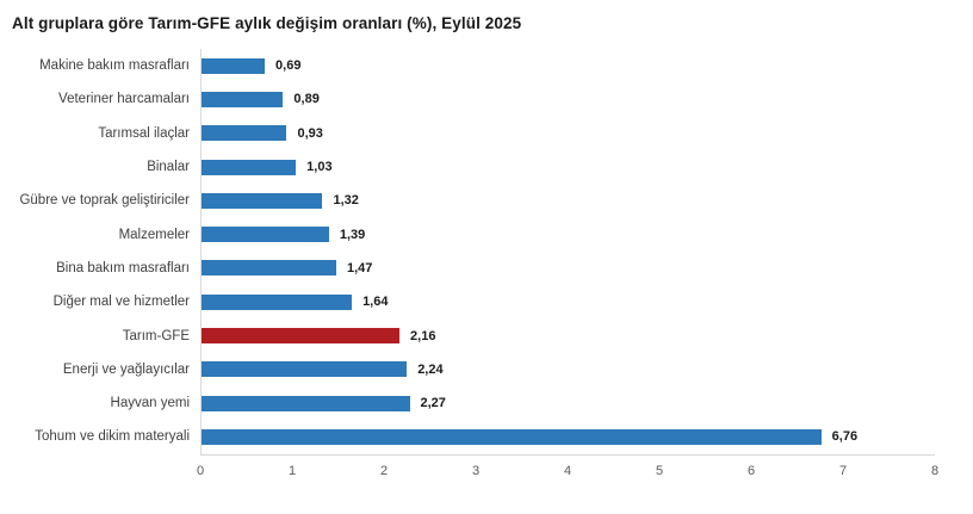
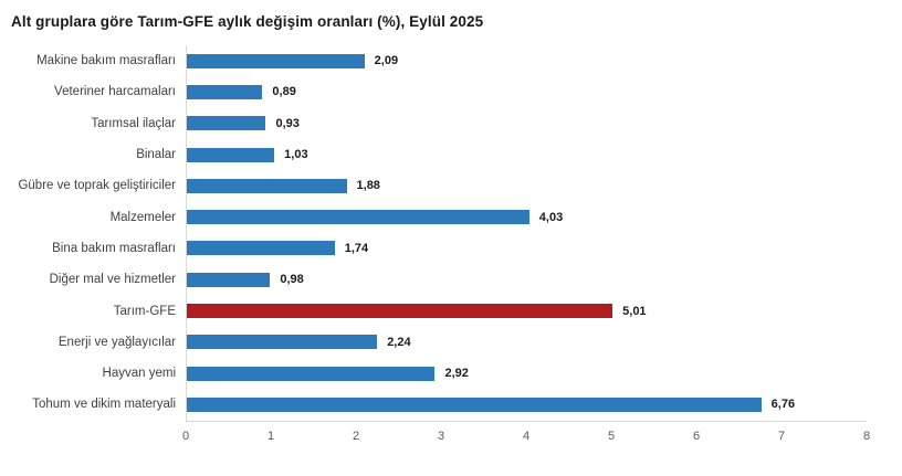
Makine bakım masrafları: 0,69 -> 2,09
Gübre ve toprak geliştiriciler: 1,32 -> 1,88
Malzemeler: 1,39 -> 4,03
Bina bakım masrafları: 1,47 -> 1,74
Diğer mal ve hizmetler: 1,64 -> 0,98
Tarım-GFE: 2,16 -> 5,01
Hayvan yemi: 2,27 -> 2,92
